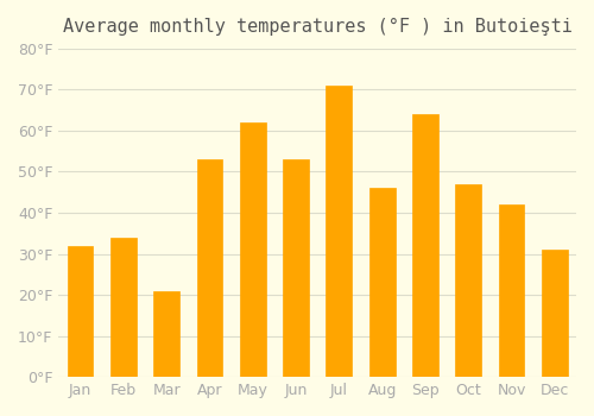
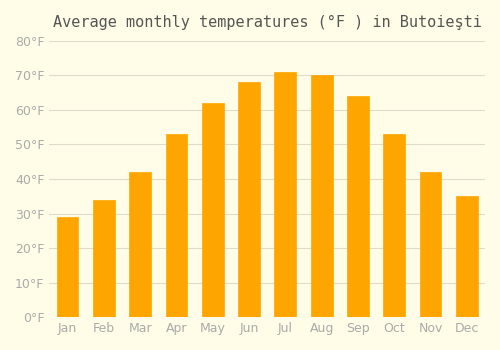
Jan: 32°F -> 29°F
Mar: 21°F -> 42°F
Jun: 53°F -> 68°F
Aug: 46°F -> 70°F
Oct: 47°F -> 53°F
Dec: 31°F -> 35°F
